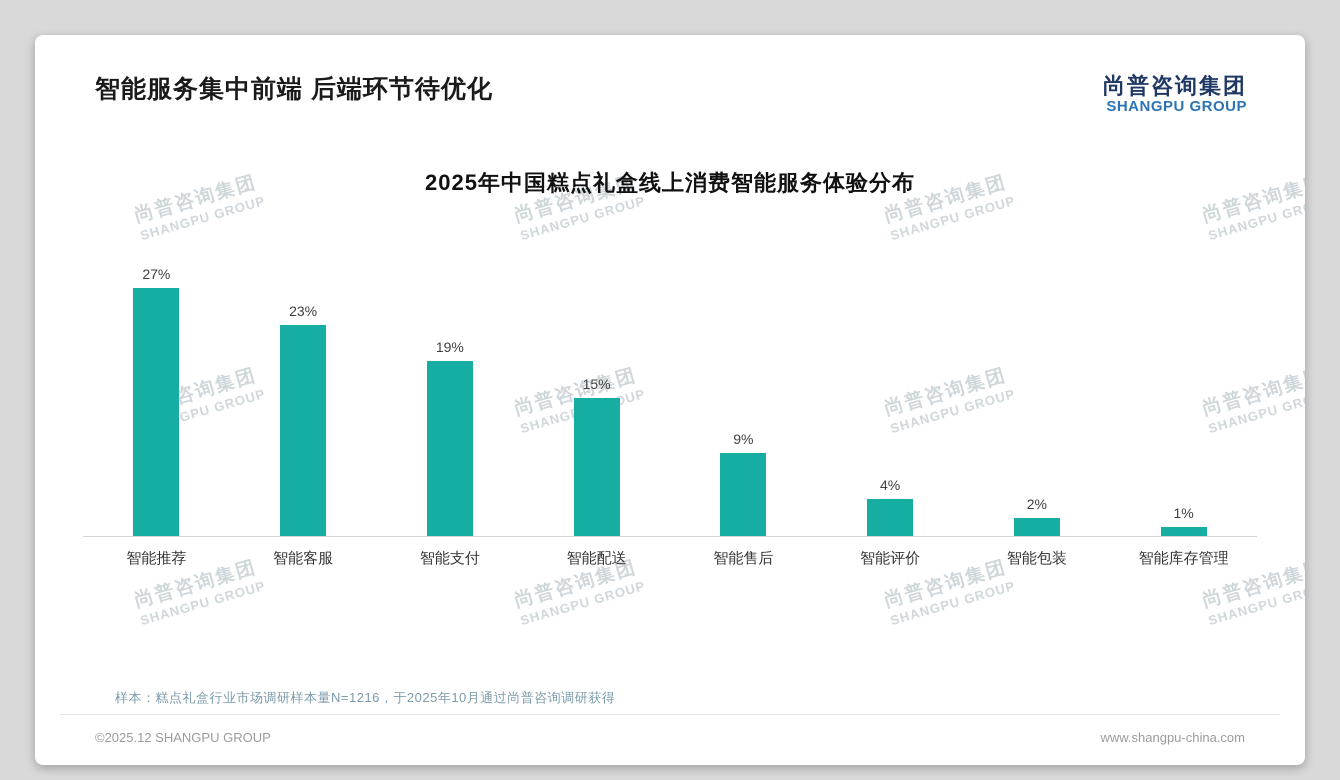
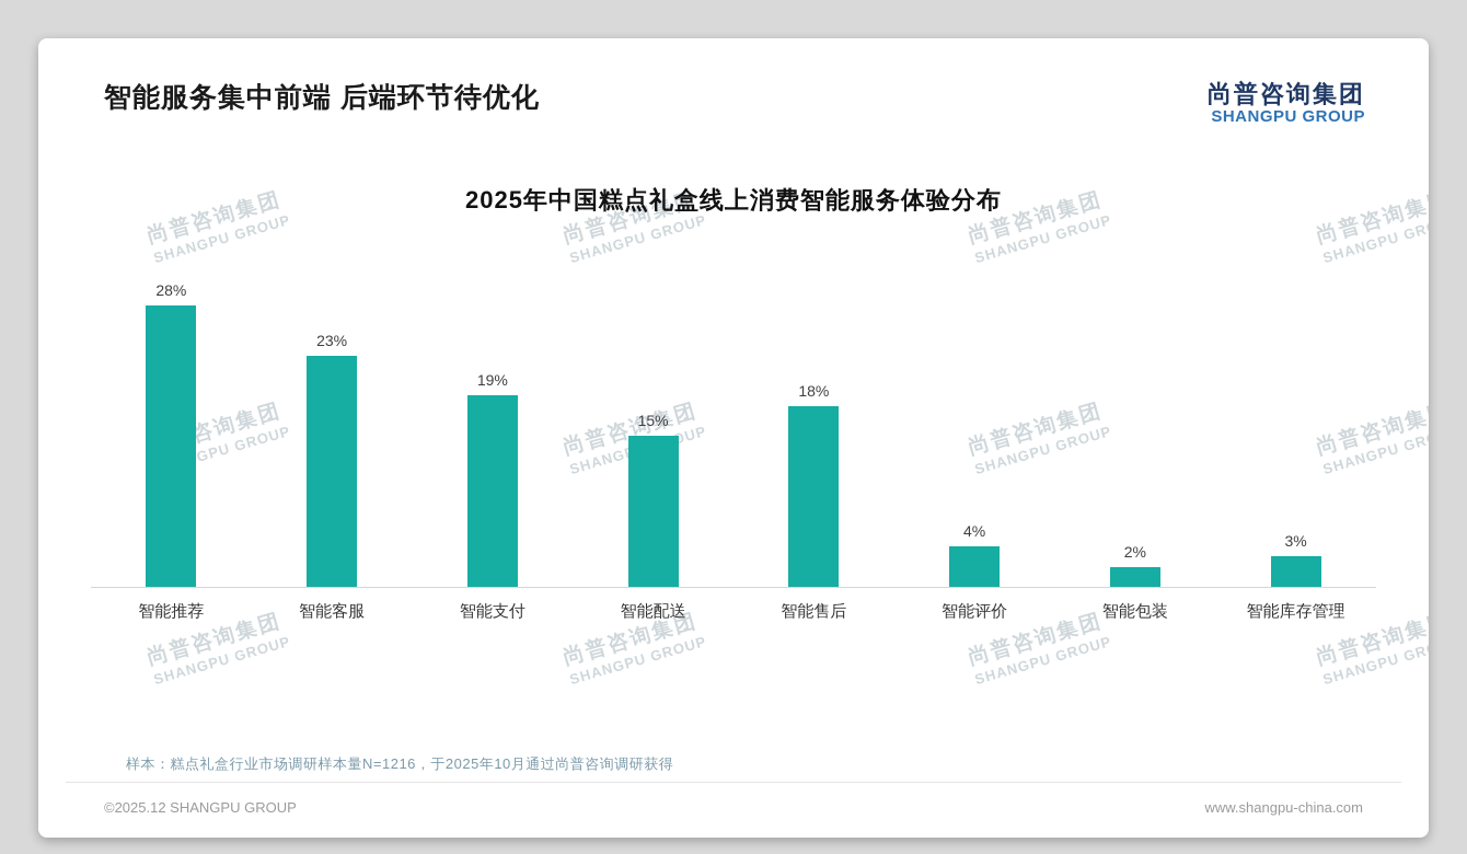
智能推荐: 27% -> 28%
智能售后: 9% -> 18%
智能库存管理: 1% -> 3%
